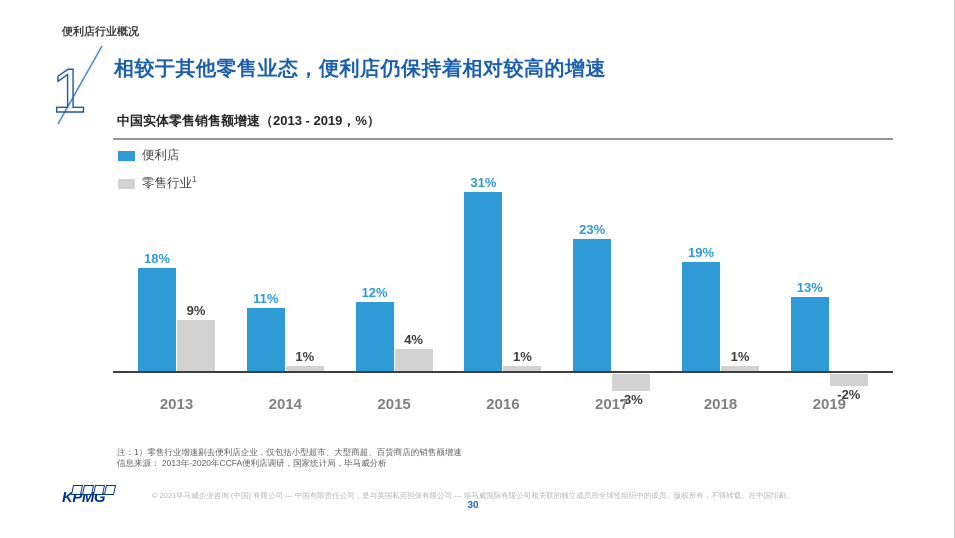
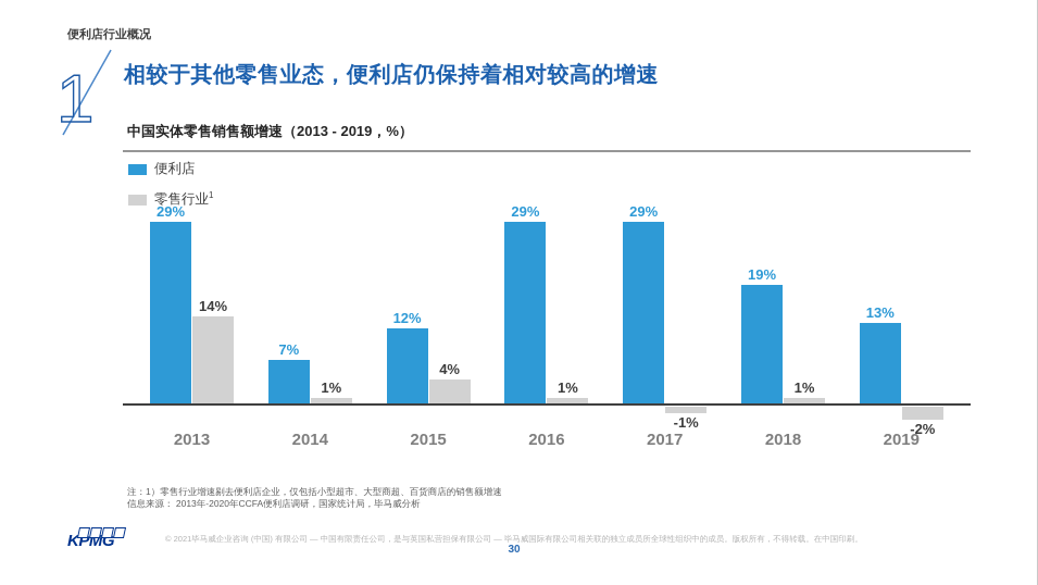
便利店/2013: 18% -> 29%
零售行业/2013: 9% -> 14%
便利店/2014: 11% -> 7%
便利店/2016: 31% -> 29%
便利店/2017: 23% -> 29%
零售行业/2017: -3% -> -1%
